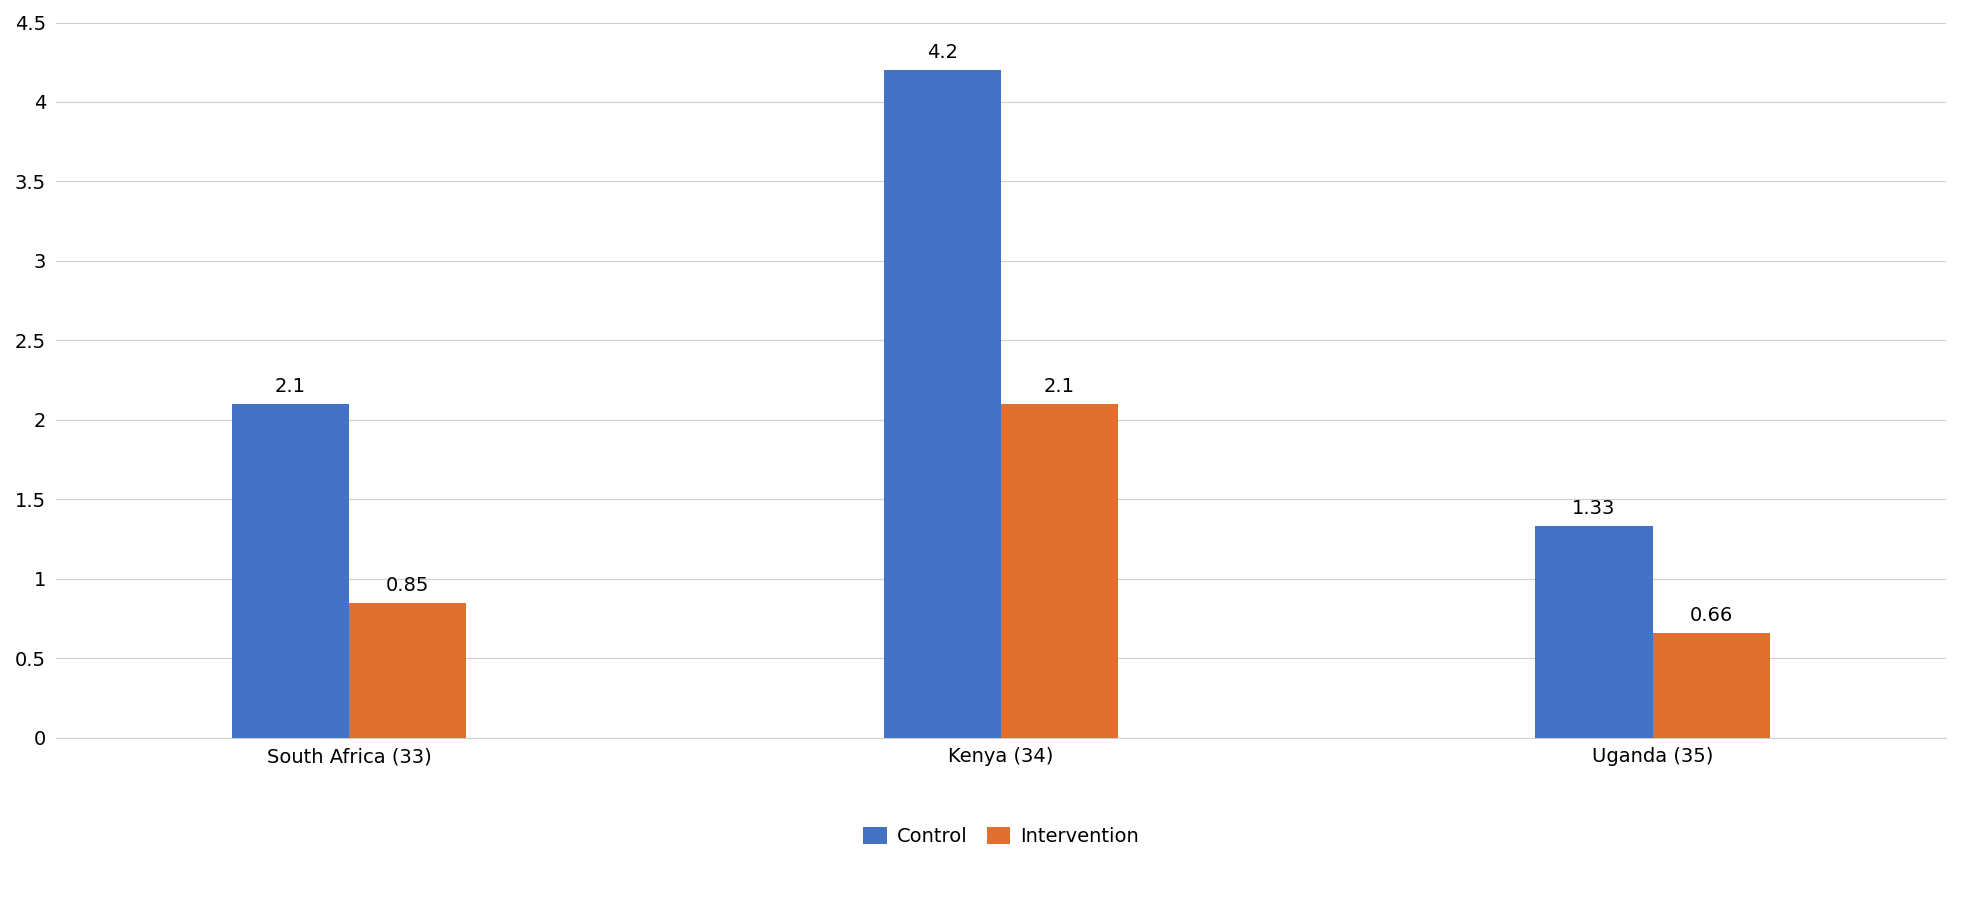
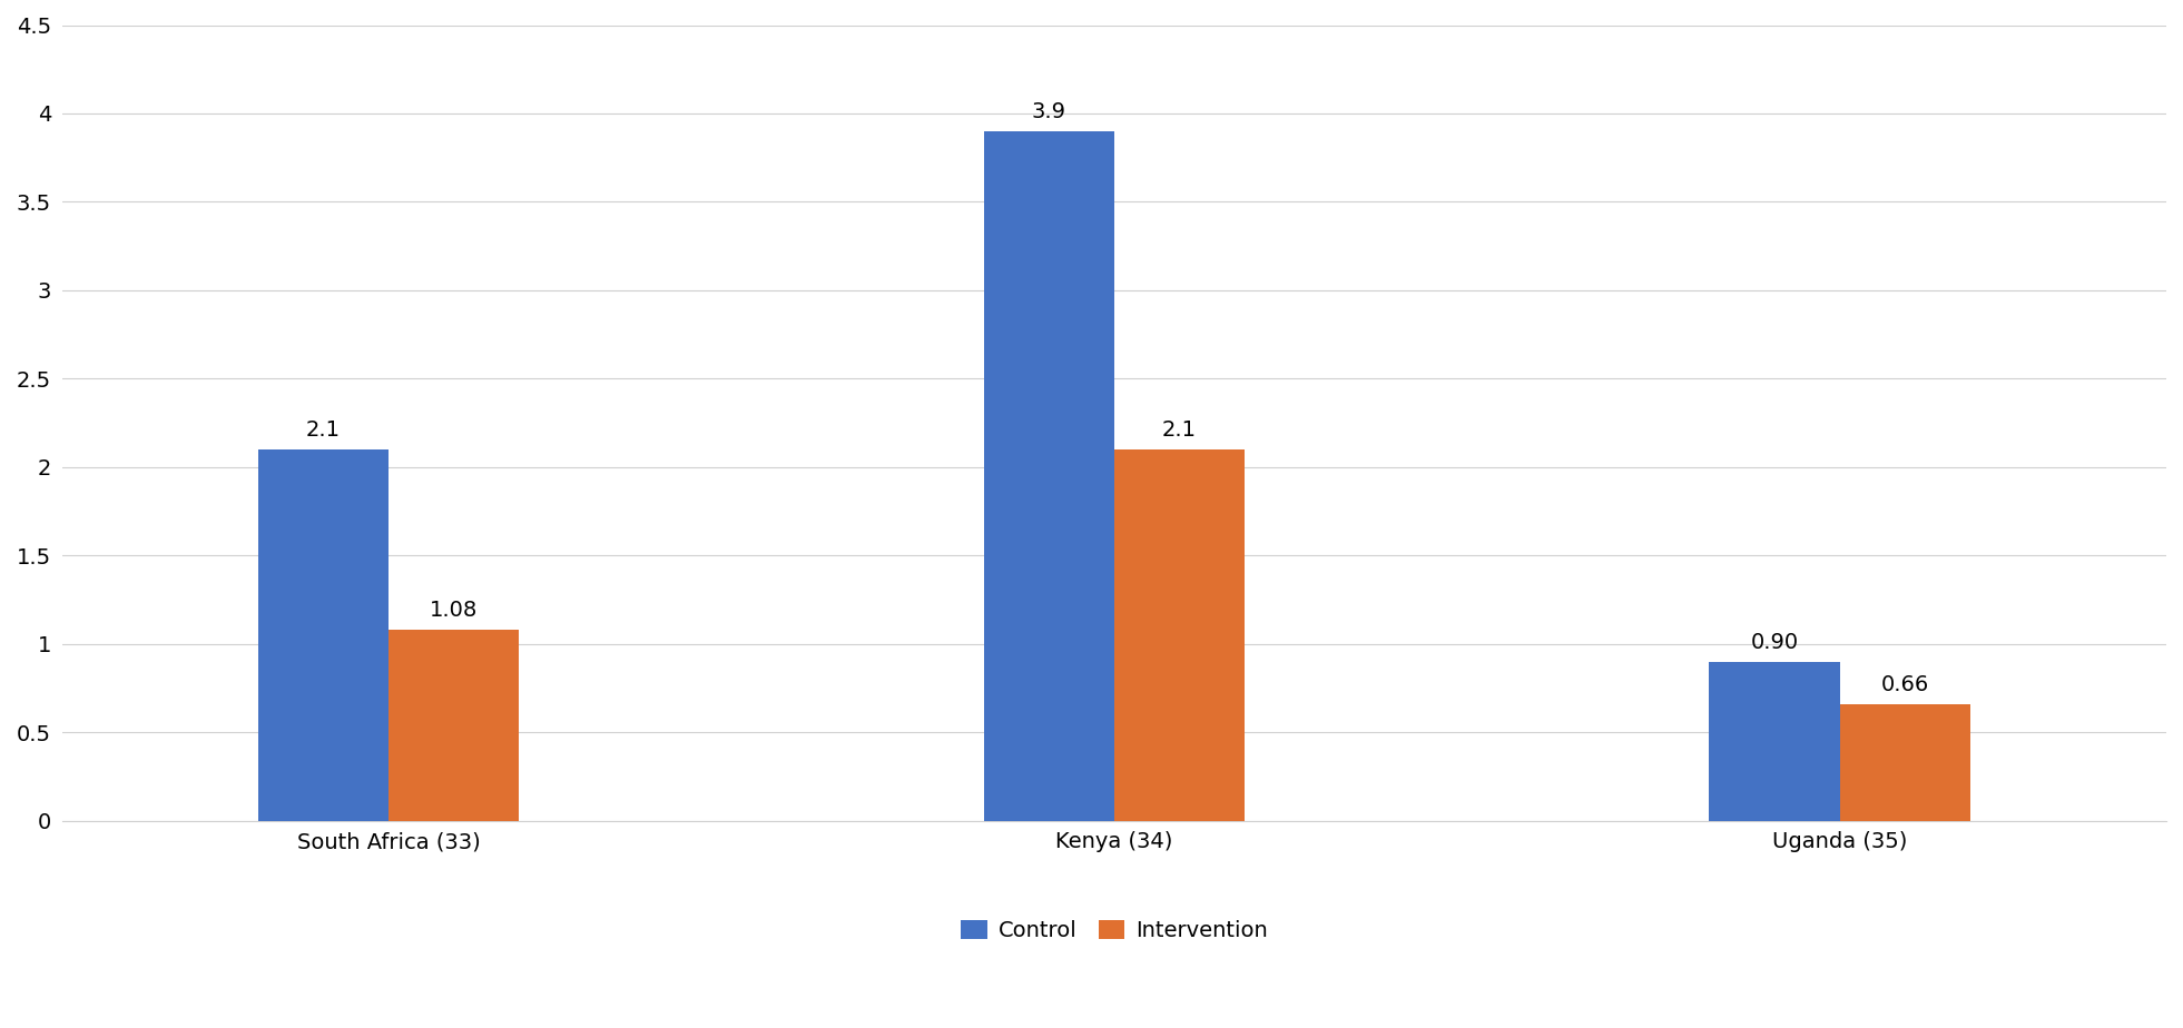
Intervention/South Africa (33): 0.85 -> 1.08
Control/Kenya (34): 4.2 -> 3.9
Control/Uganda (35): 1.33 -> 0.90
